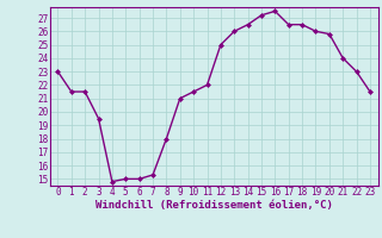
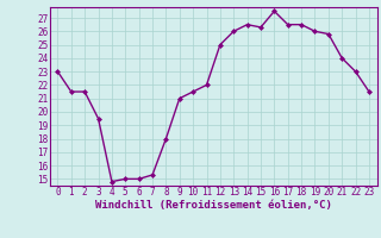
15: 27.2 -> 26.3
